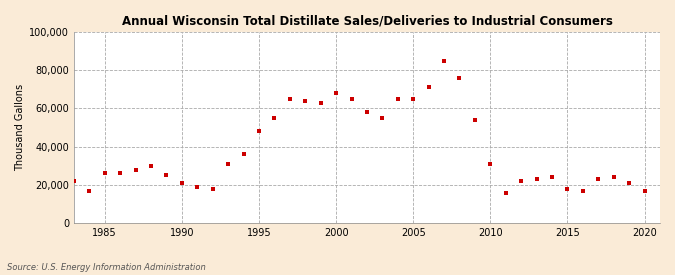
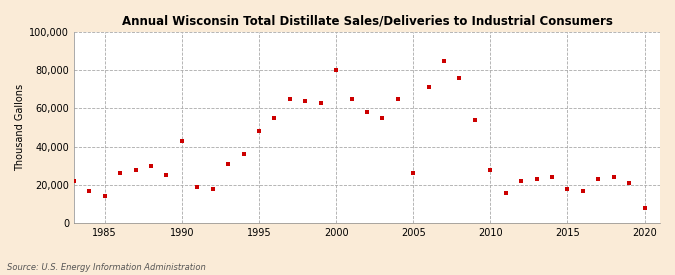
1985: 26,000 -> 14,000
1990: 21,000 -> 43,000
2000: 68,000 -> 80,000
2005: 65,000 -> 26,000
2010: 31,000 -> 28,000
2020: 17,000 -> 8,000
